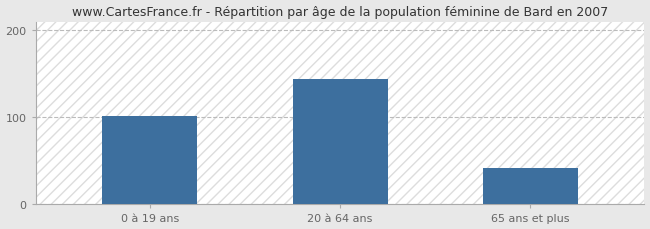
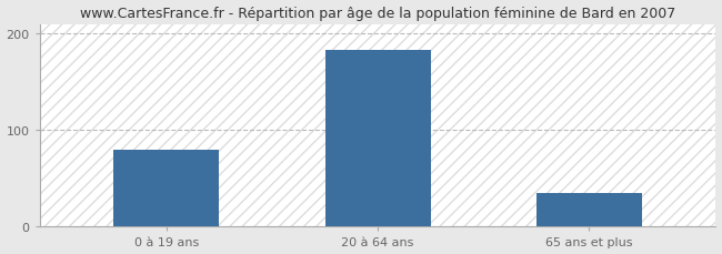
0 à 19 ans: 102 -> 80
20 à 64 ans: 144 -> 183
65 ans et plus: 42 -> 35
